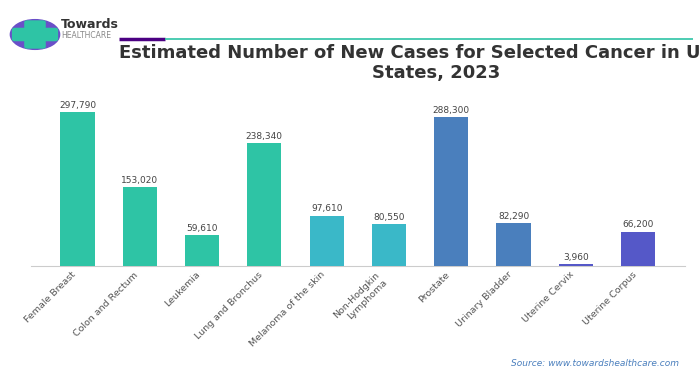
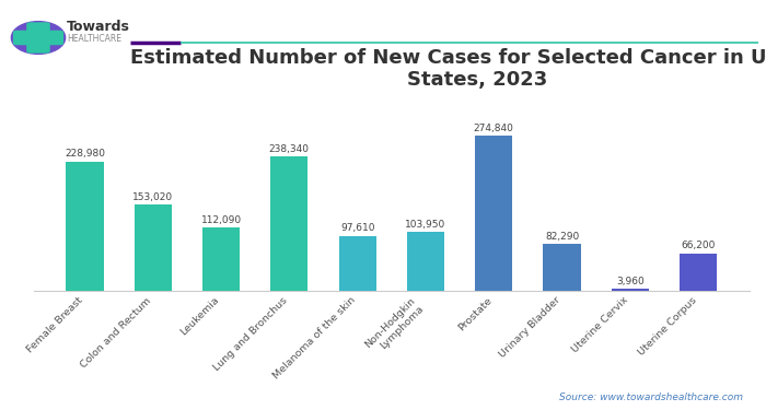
Female Breast: 297,790 -> 228,980
Leukemia: 59,610 -> 112,090
Non-Hodgkin Lymphoma: 80,550 -> 103,950
Prostate: 288,300 -> 274,840
